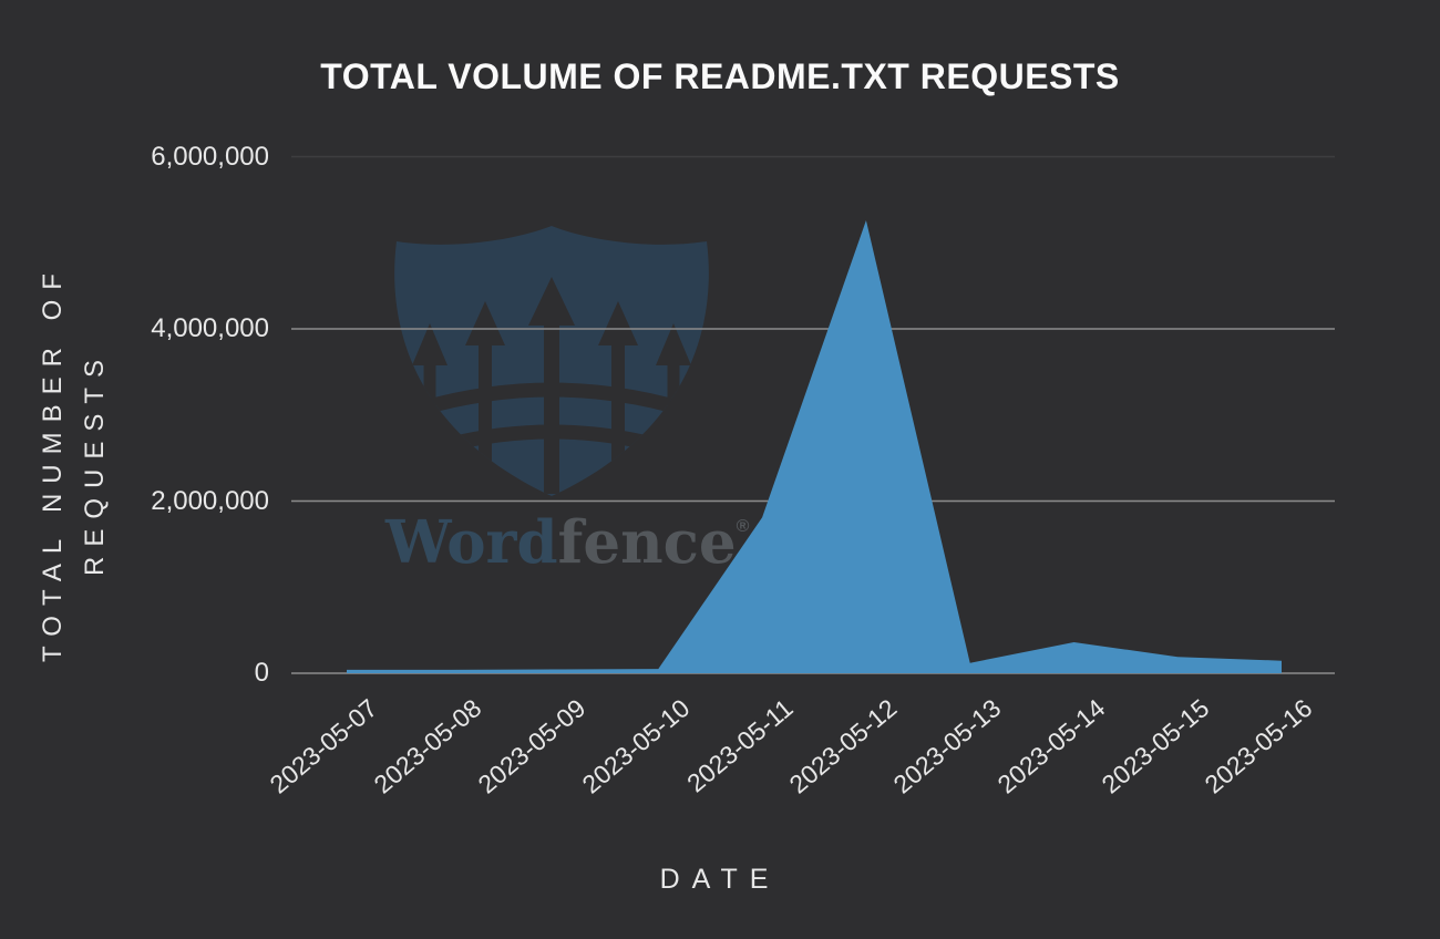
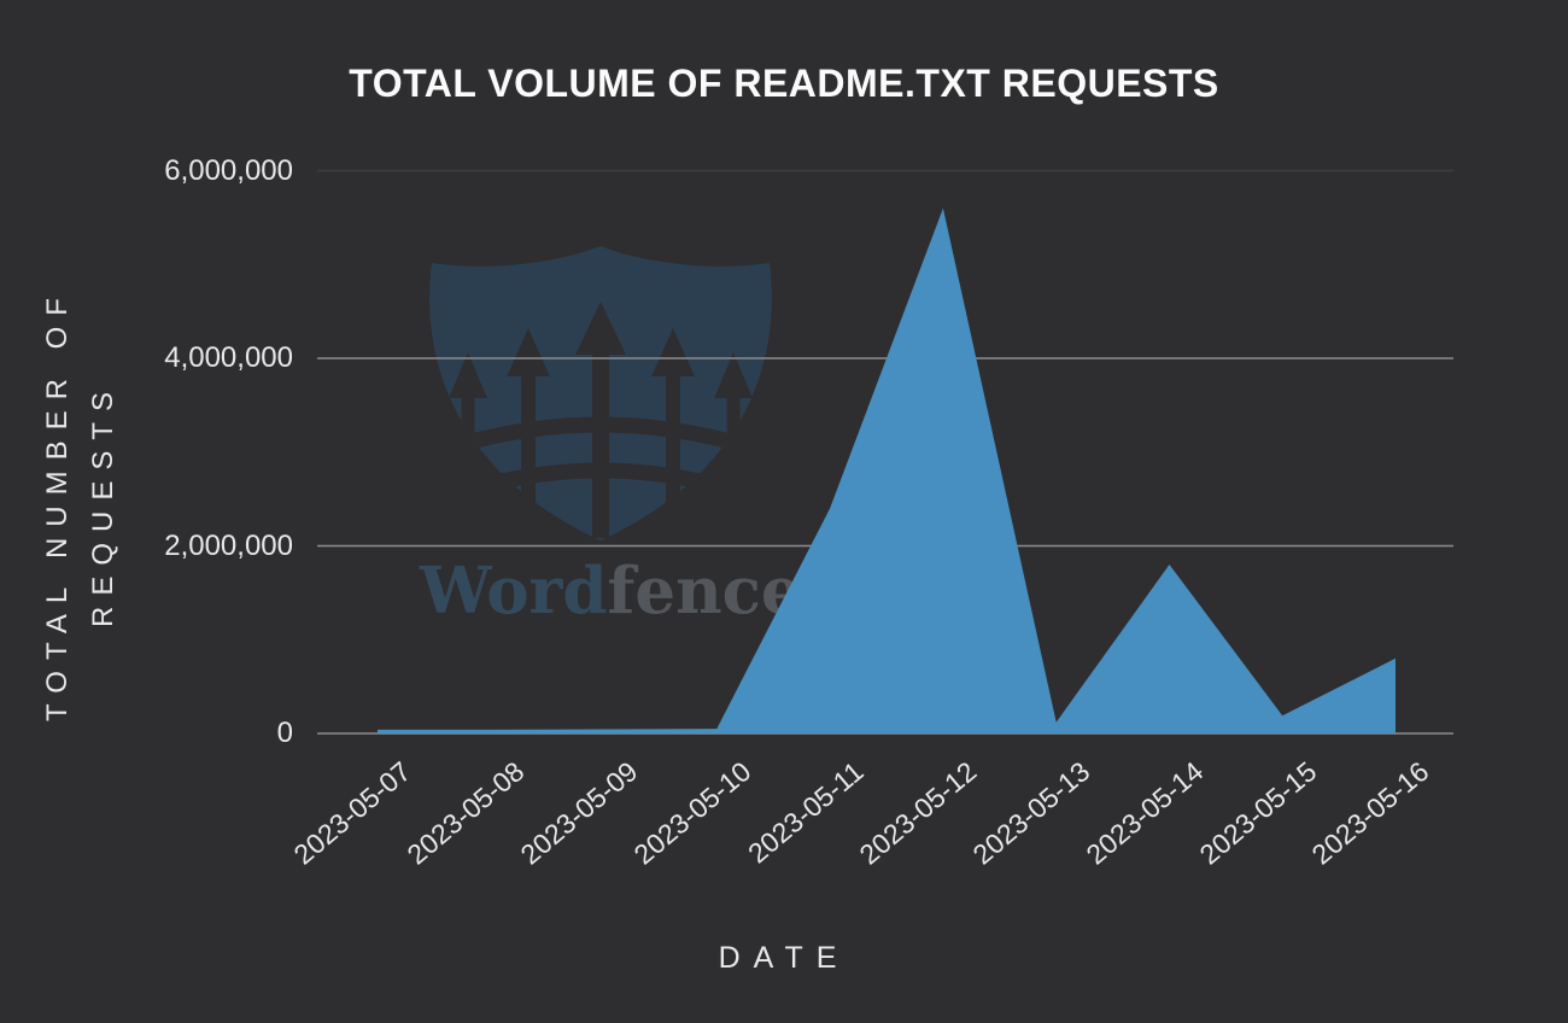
2023-05-11: 1800000 -> 2400000
2023-05-12: 5300000 -> 5600000
2023-05-14: 400000 -> 1800000
2023-05-16: 100000 -> 800000
